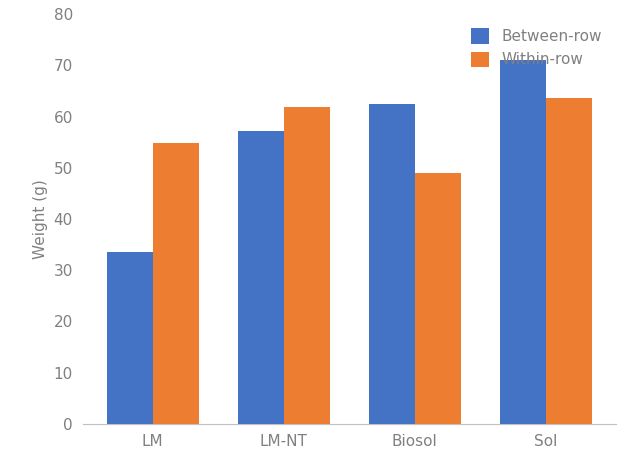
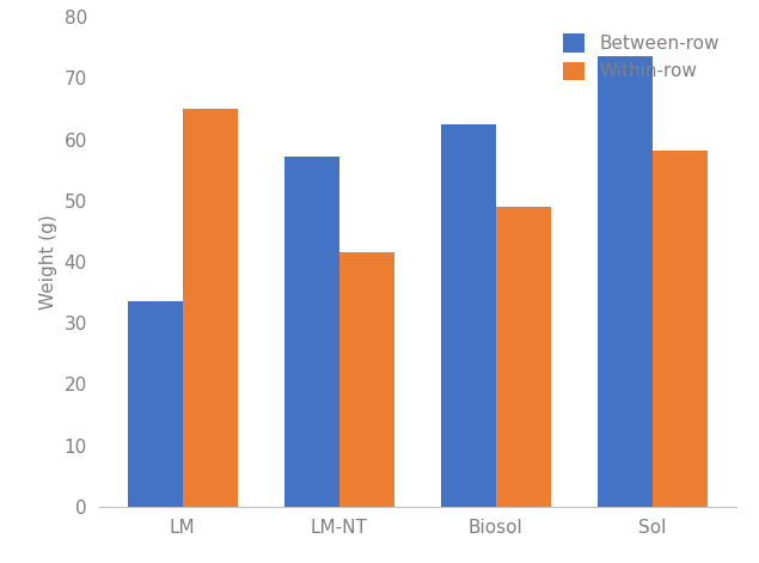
Within-row/LM: 54.8 -> 65.0
Within-row/LM-NT: 61.8 -> 41.5
Between-row/Sol: 71.0 -> 73.5
Within-row/Sol: 63.6 -> 58.2
